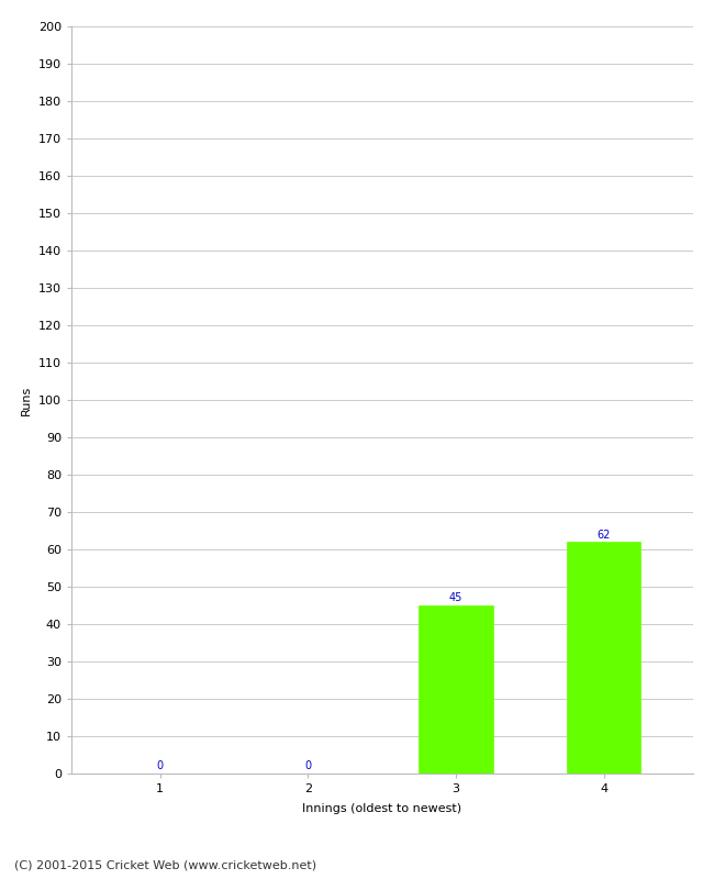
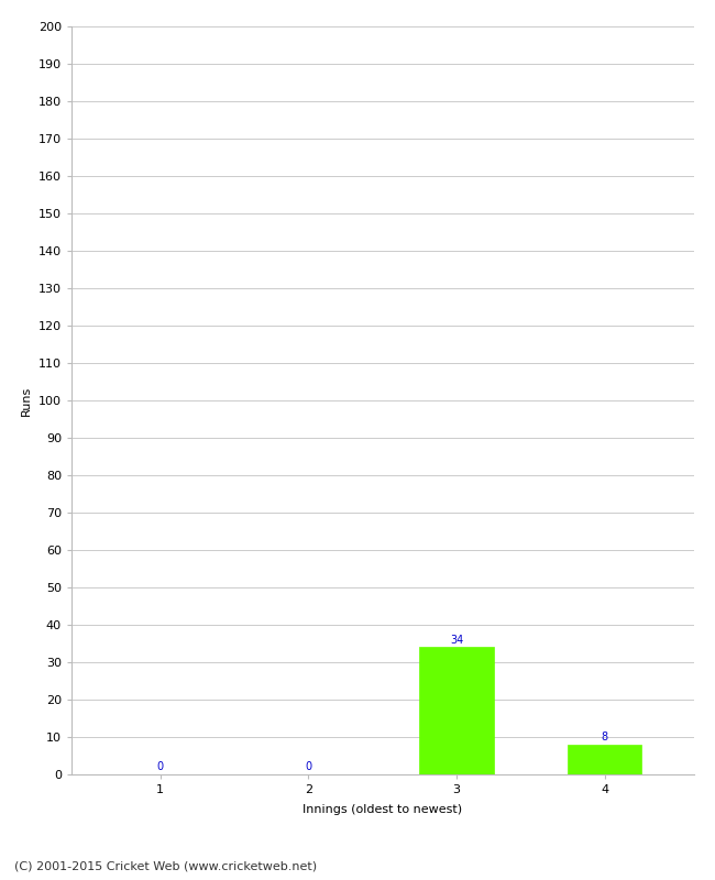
3: 45 -> 34
4: 62 -> 8
